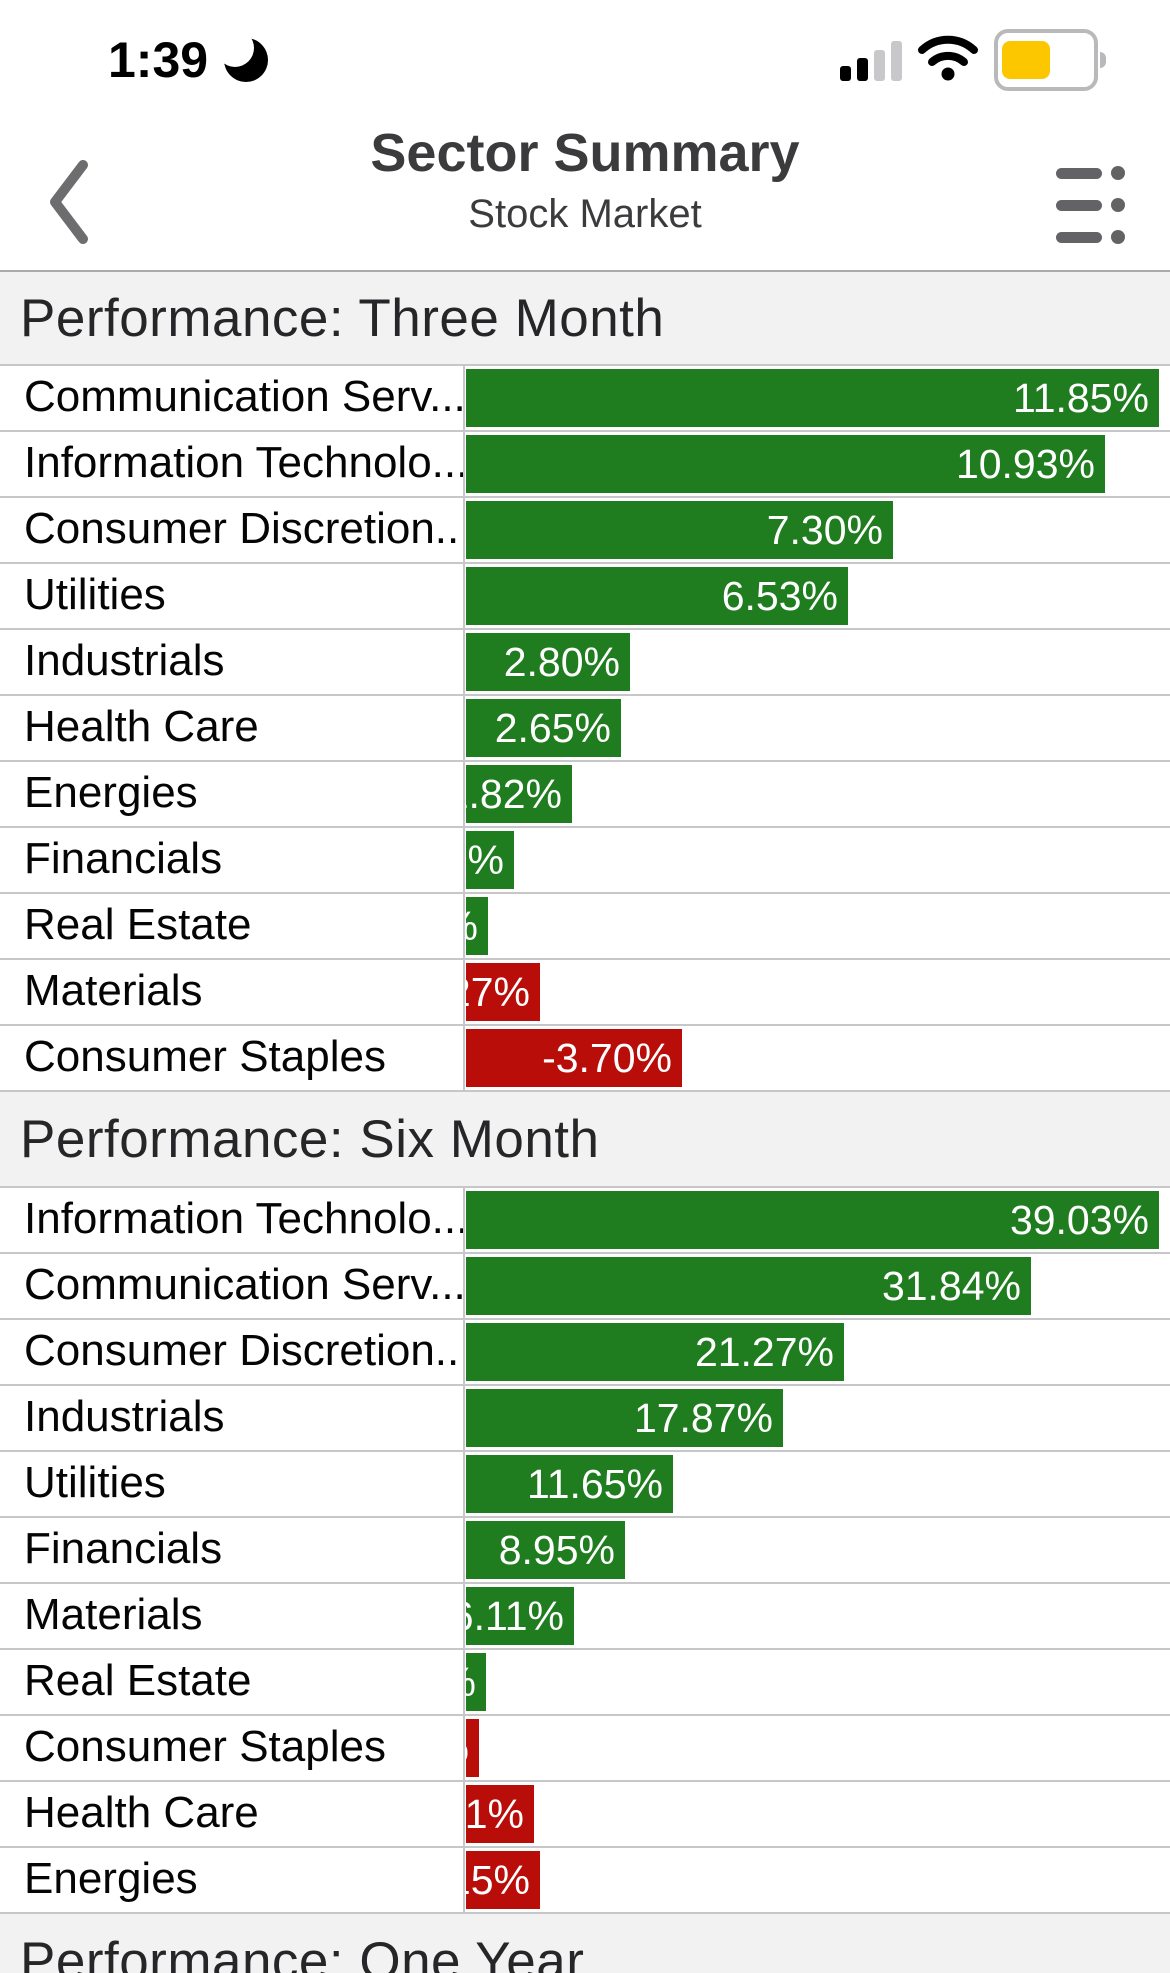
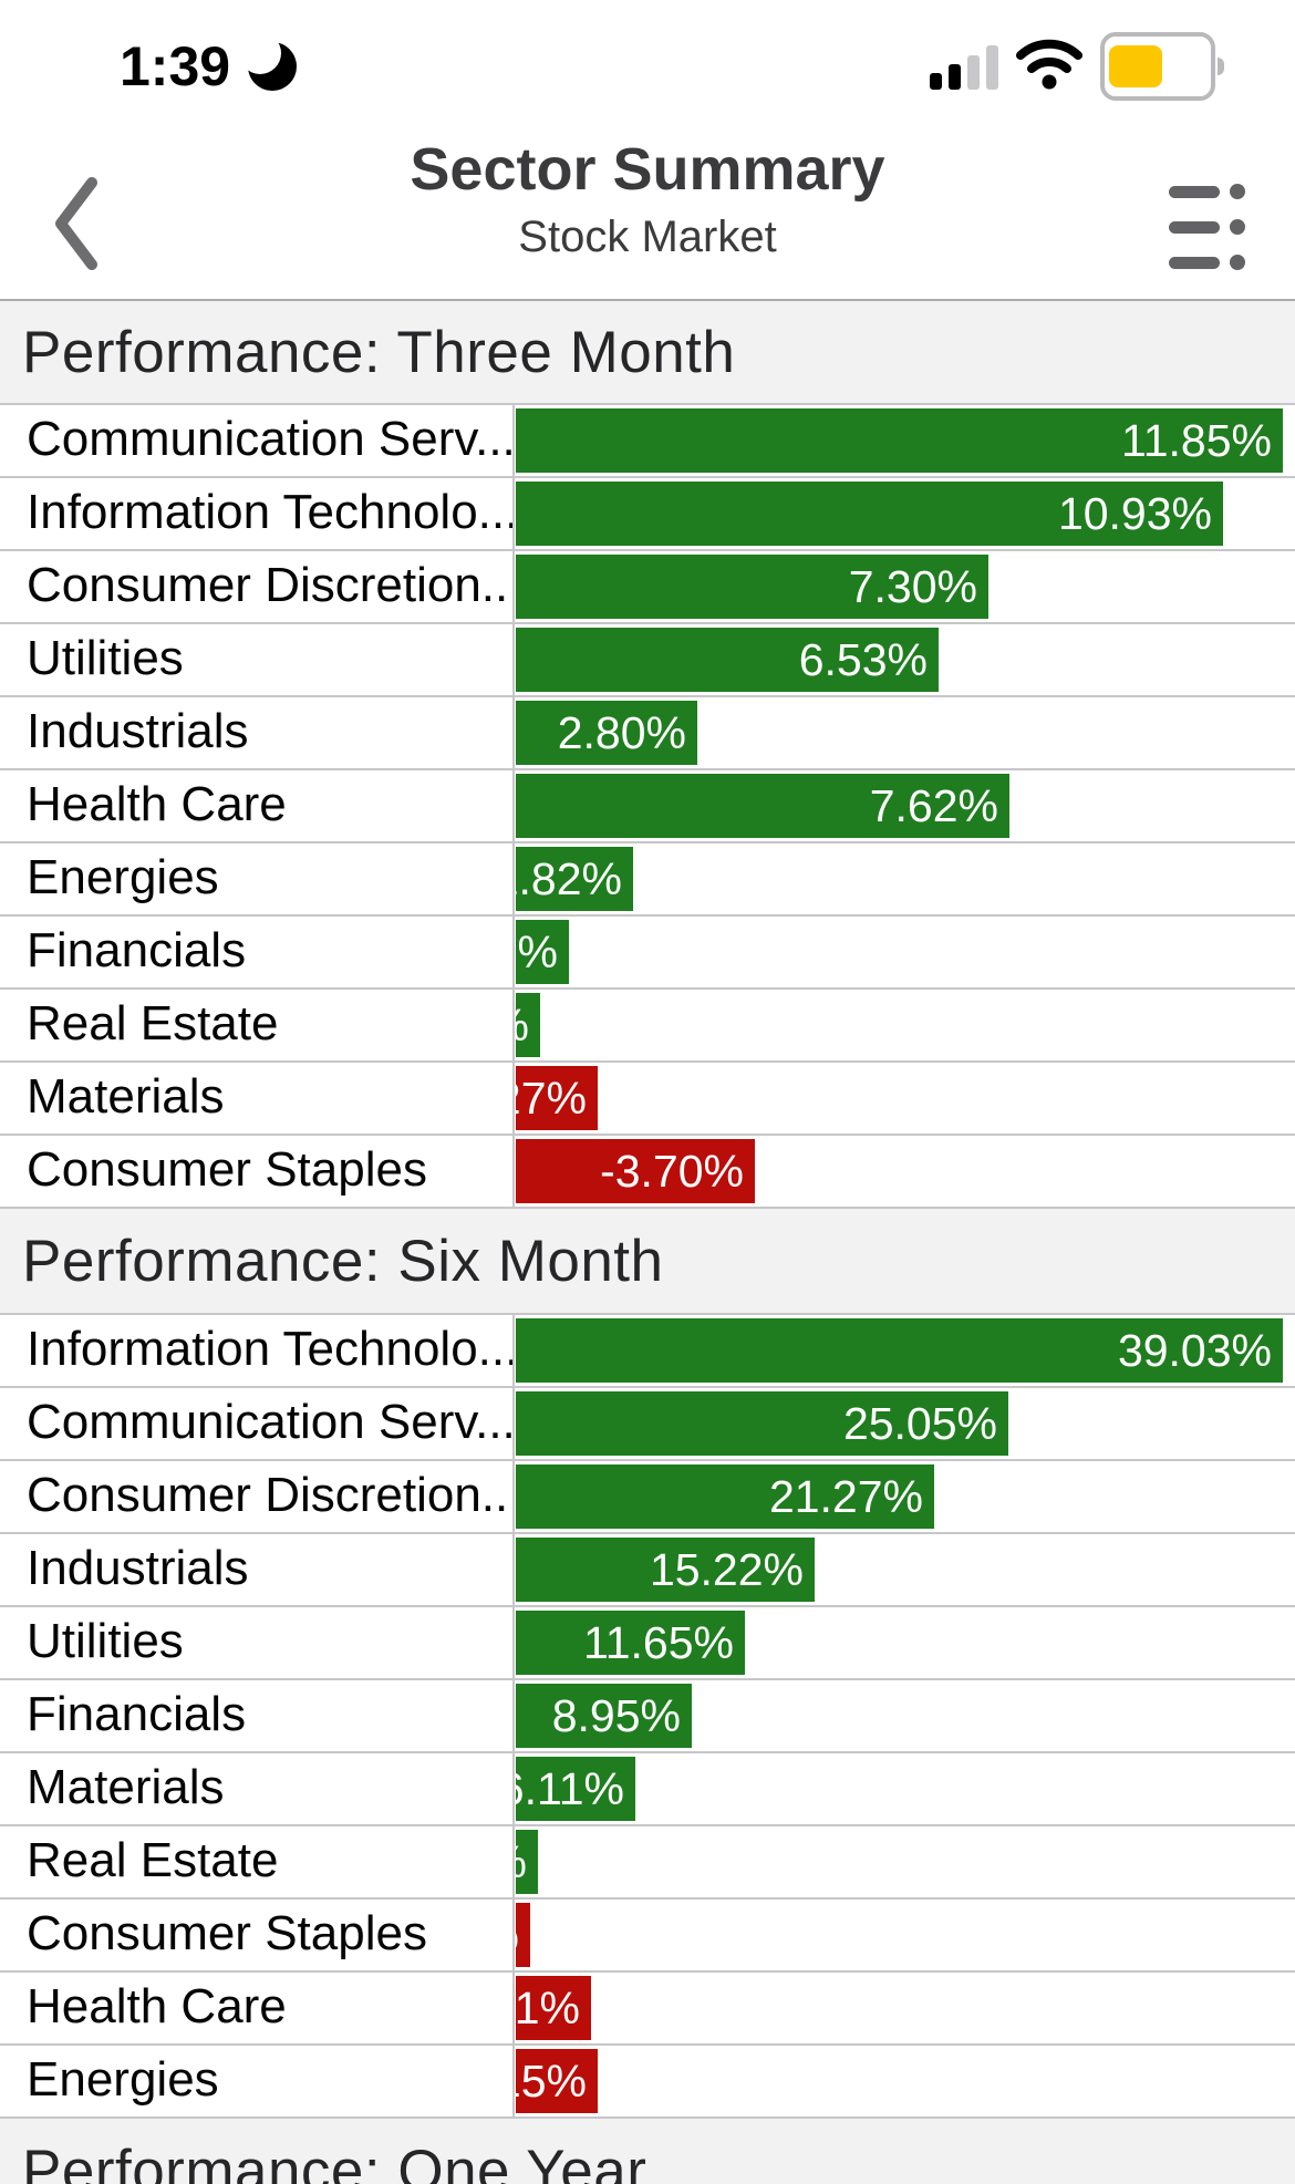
Performance: Three Month/Health Care: 2.65% -> 7.62%
Performance: Six Month/Communication Serv...: 31.84% -> 25.05%
Performance: Six Month/Industrials: 17.87% -> 15.22%
